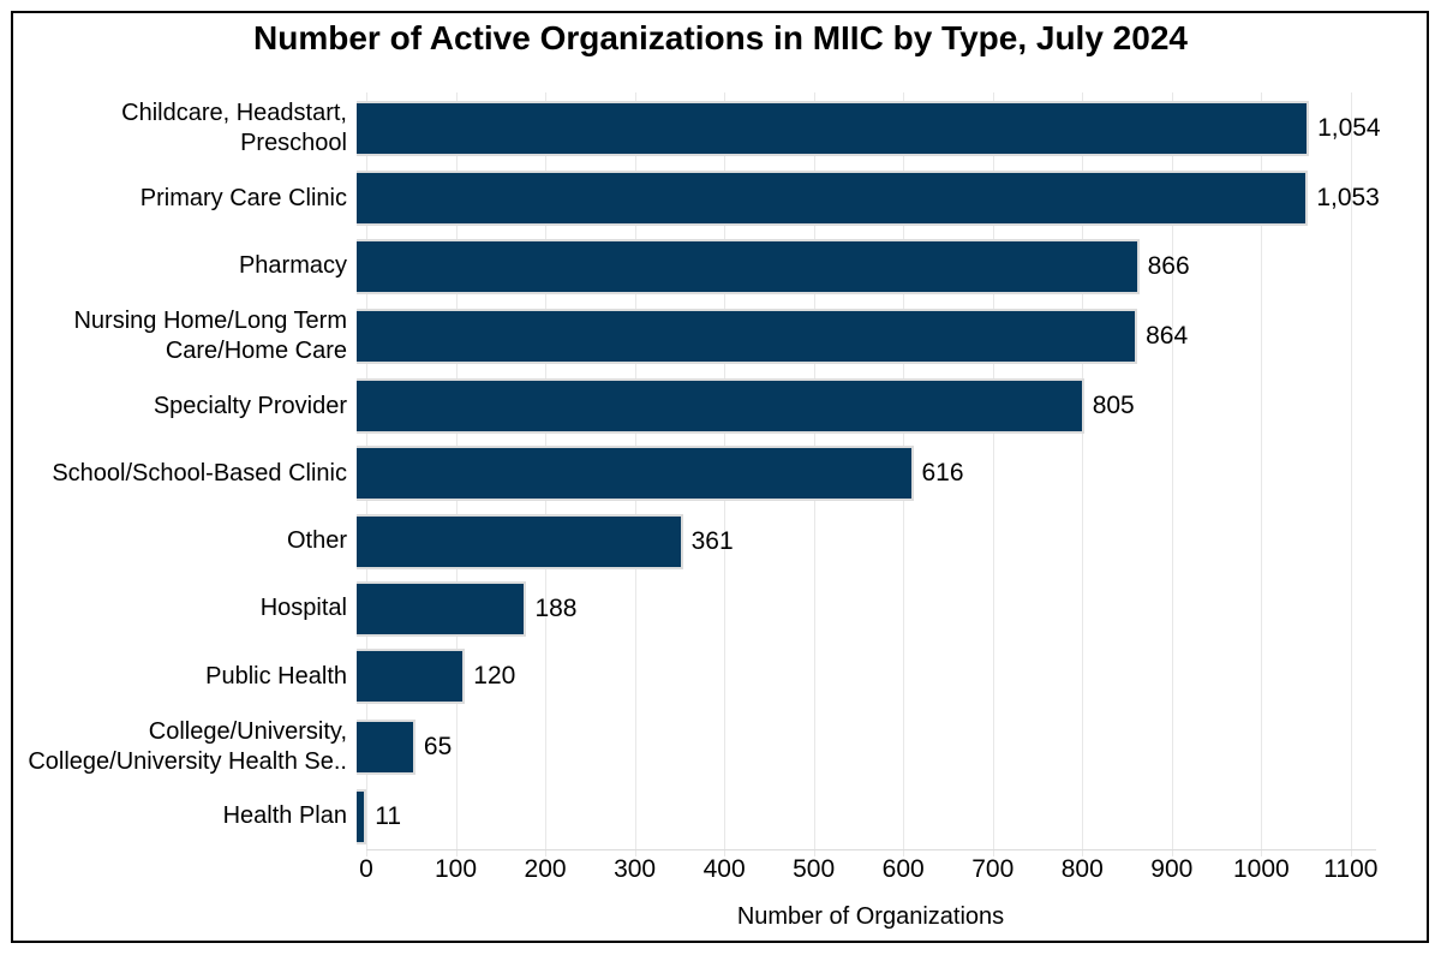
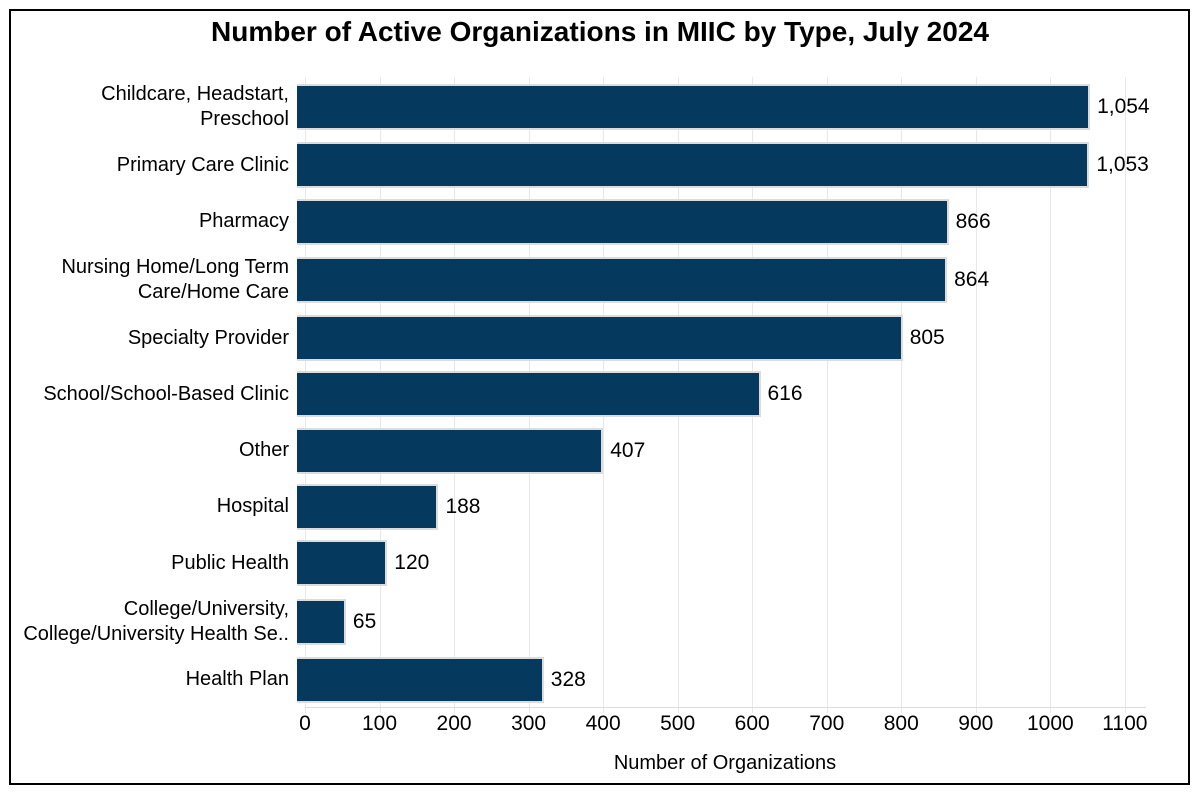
Other: 361 -> 407
Health Plan: 11 -> 328
